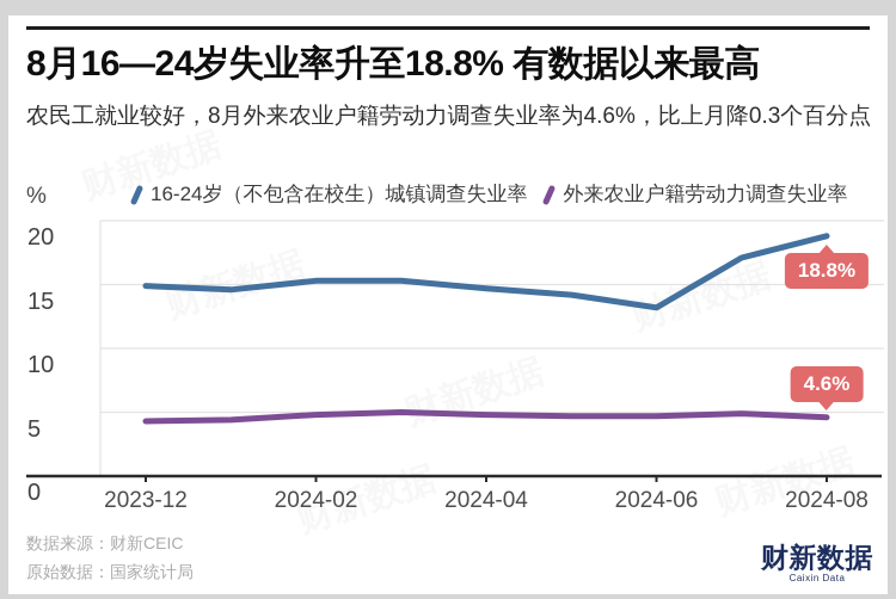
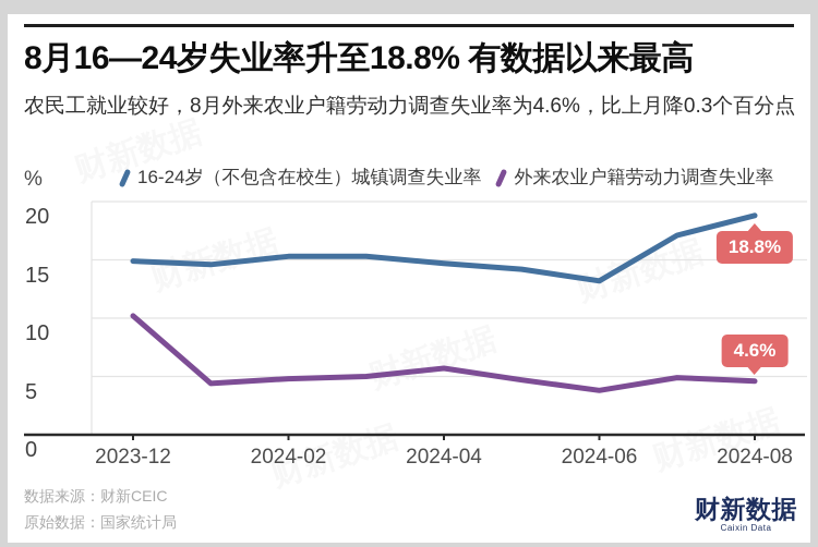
外来农业户籍劳动力调查失业率/2023-12: 4.3 -> 10.2
外来农业户籍劳动力调查失业率/2024-04: 4.8 -> 5.7
外来农业户籍劳动力调查失业率/2024-06: 4.7 -> 3.8
